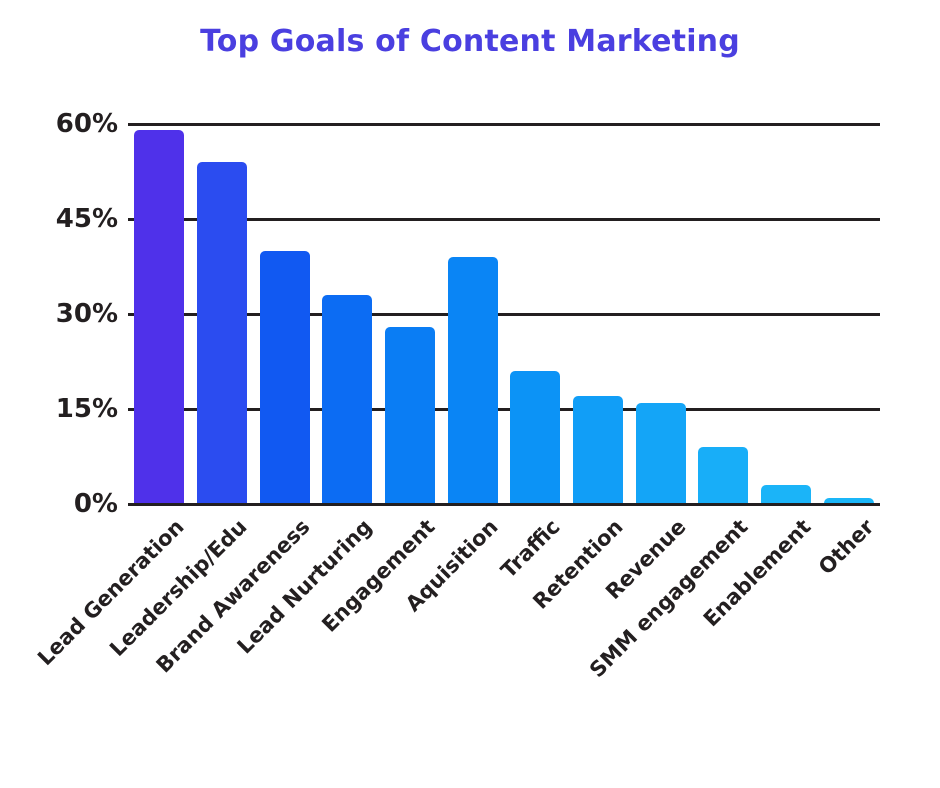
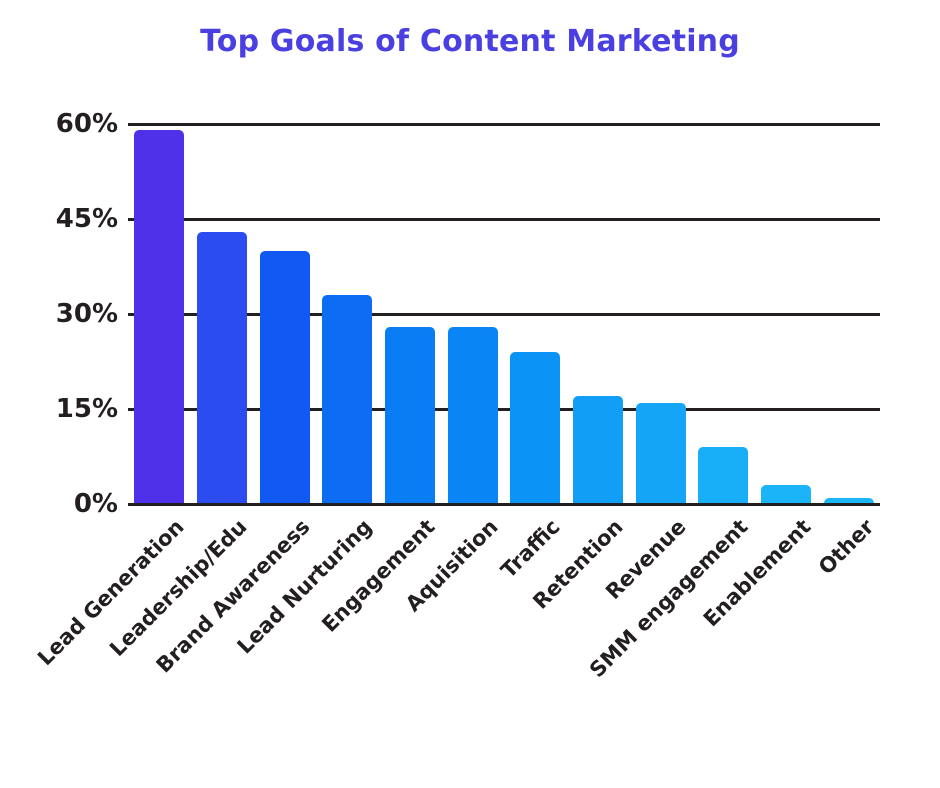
Leadership/Edu: 54% -> 43%
Aquisition: 39% -> 28%
Traffic: 21% -> 24%
